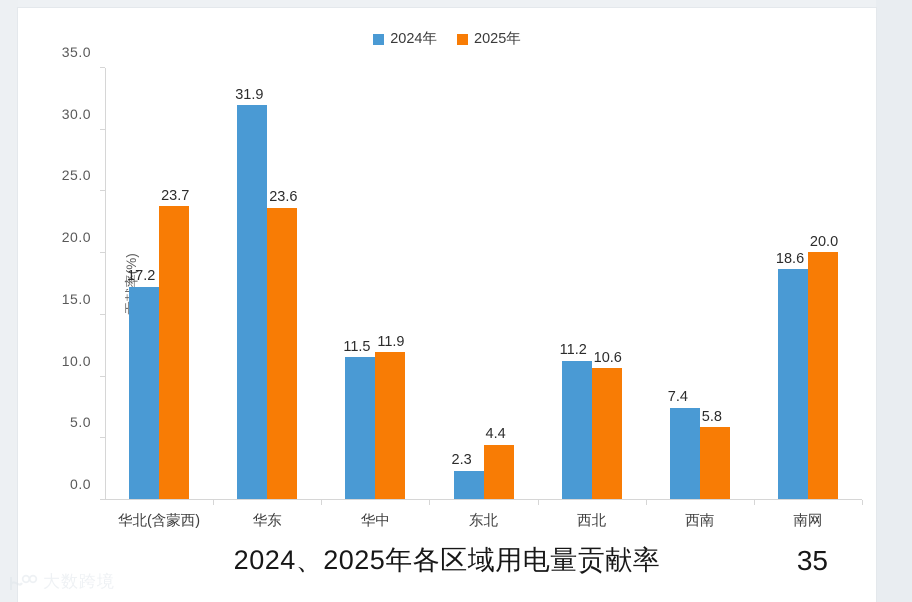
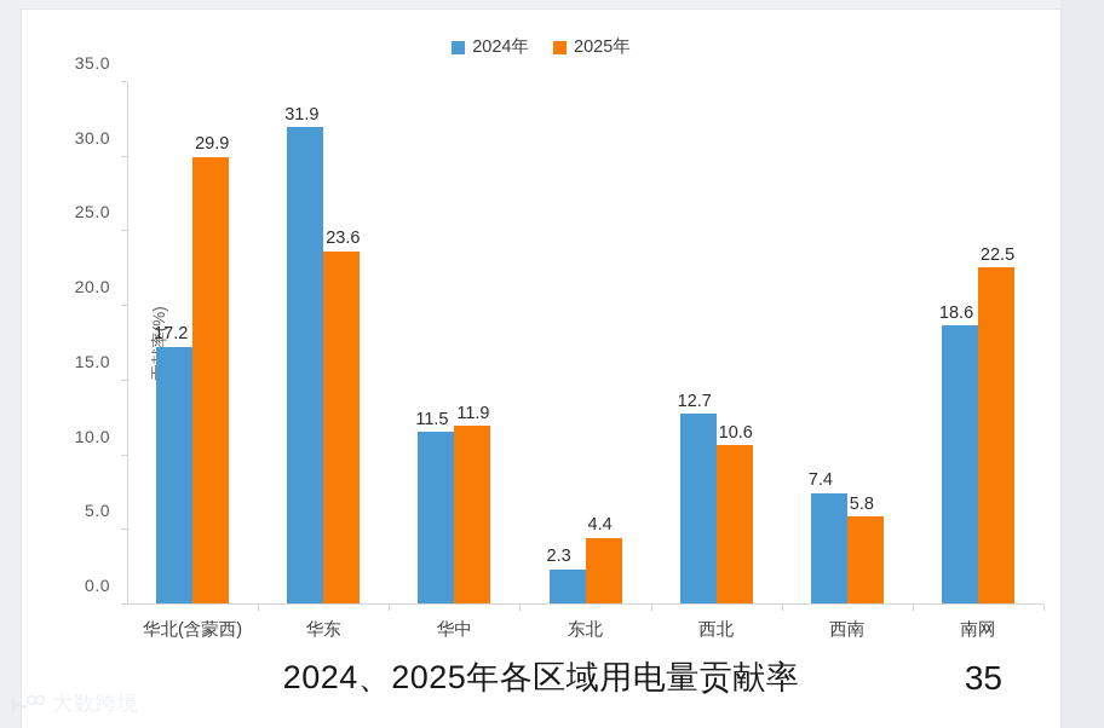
2025年/华北(含蒙西): 23.7 -> 29.9
2024年/西北: 11.2 -> 12.7
2025年/南网: 20.0 -> 22.5
